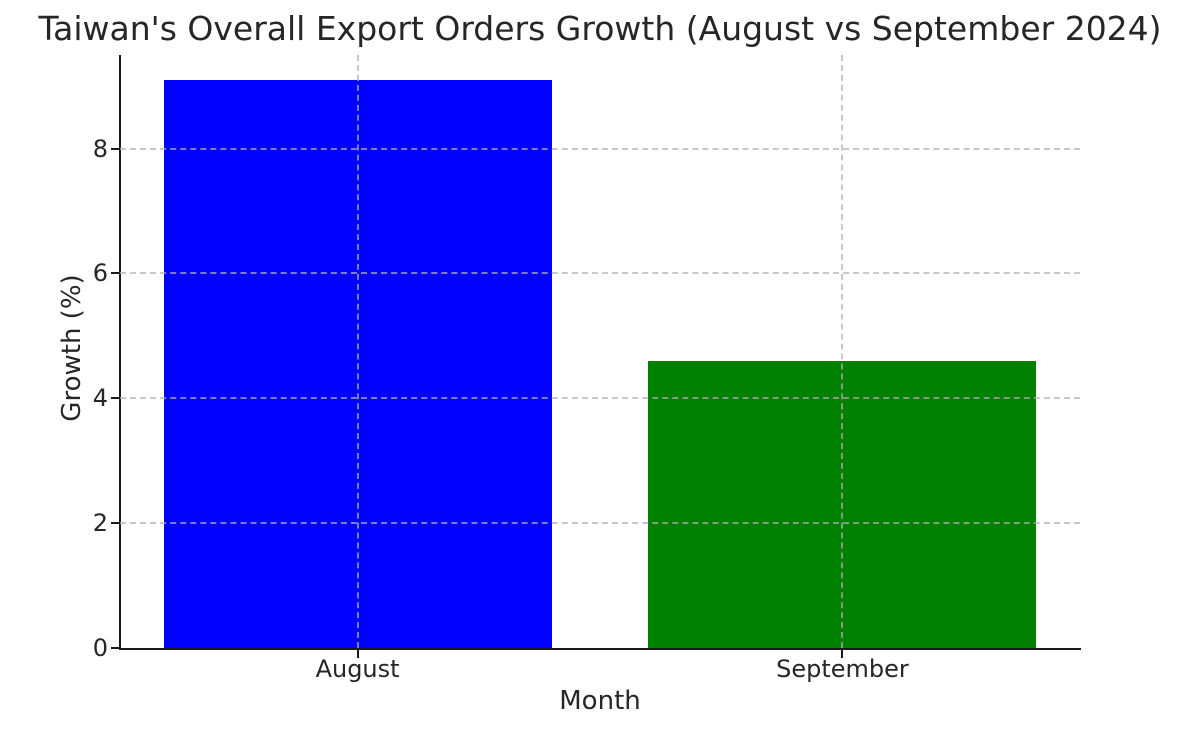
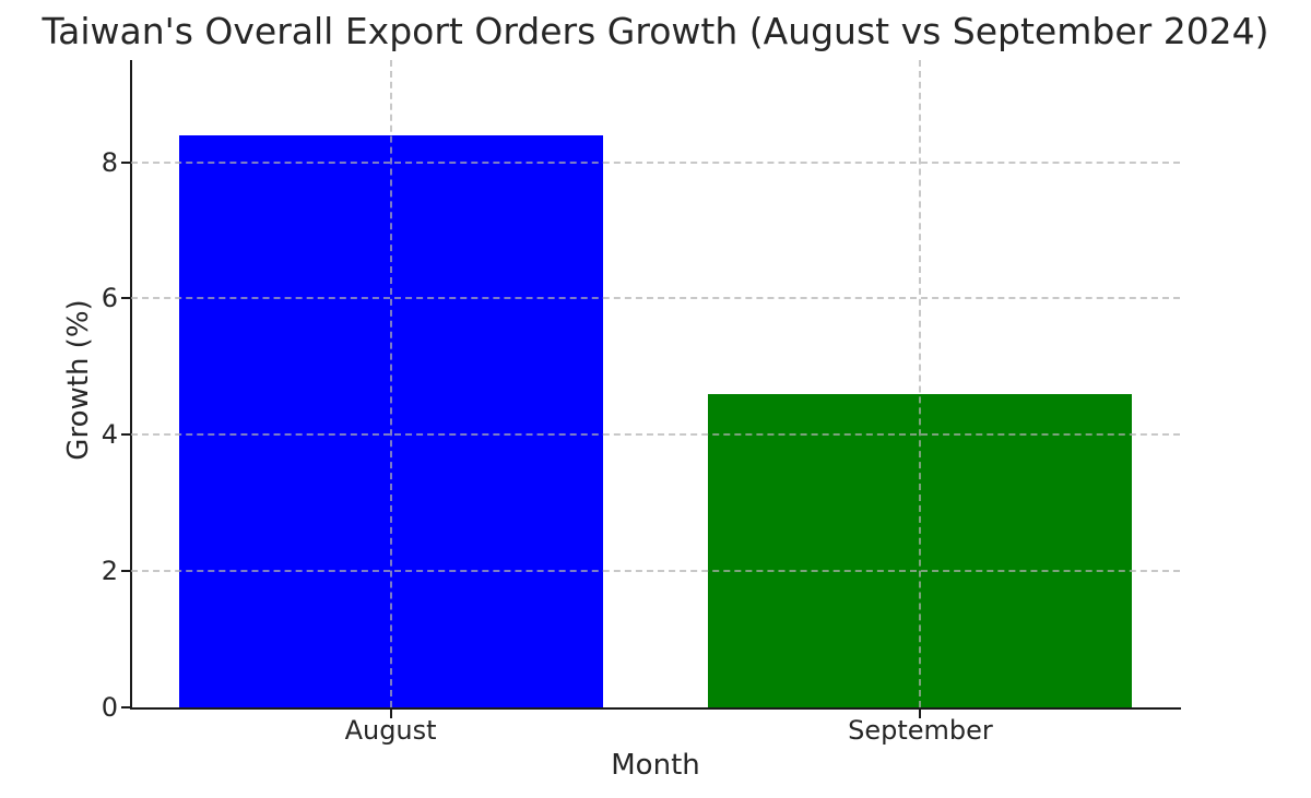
August: 9.1 -> 8.4
